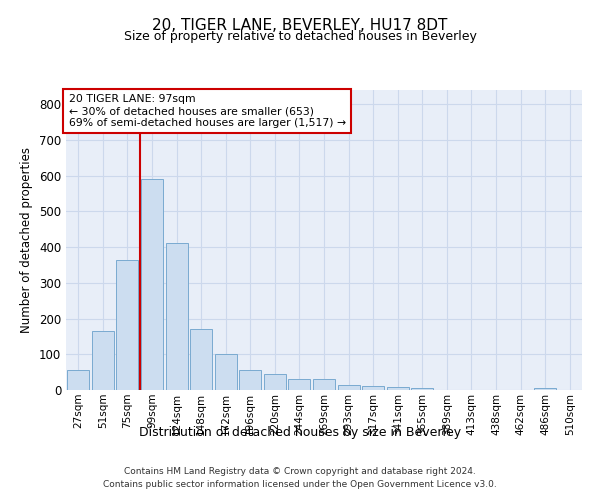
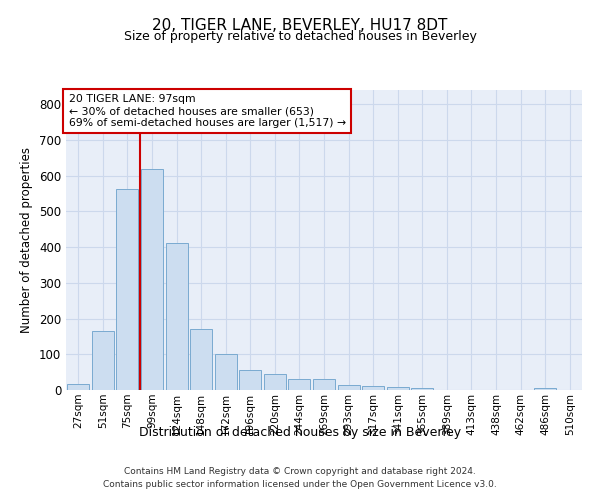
27sqm: 55 -> 18
75sqm: 365 -> 563
99sqm: 590 -> 618
